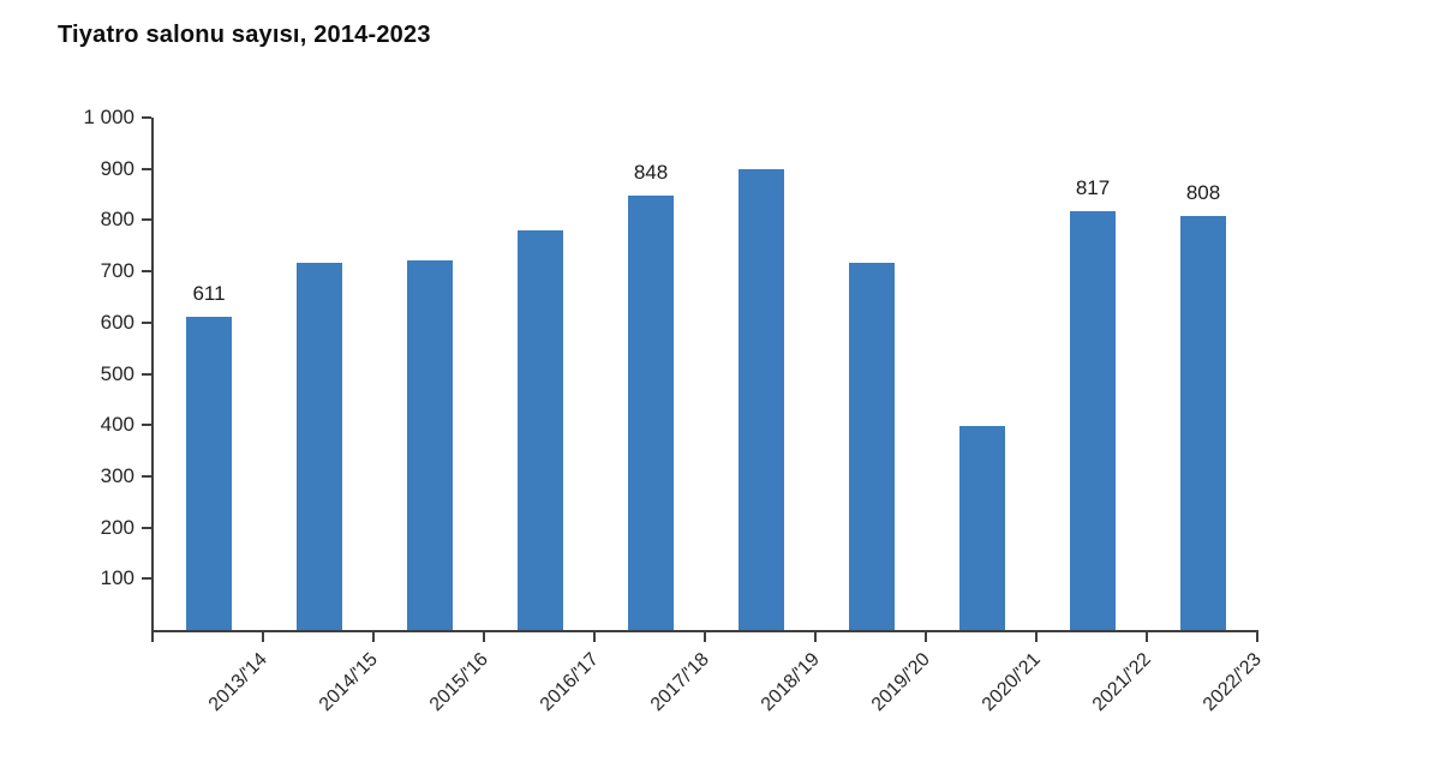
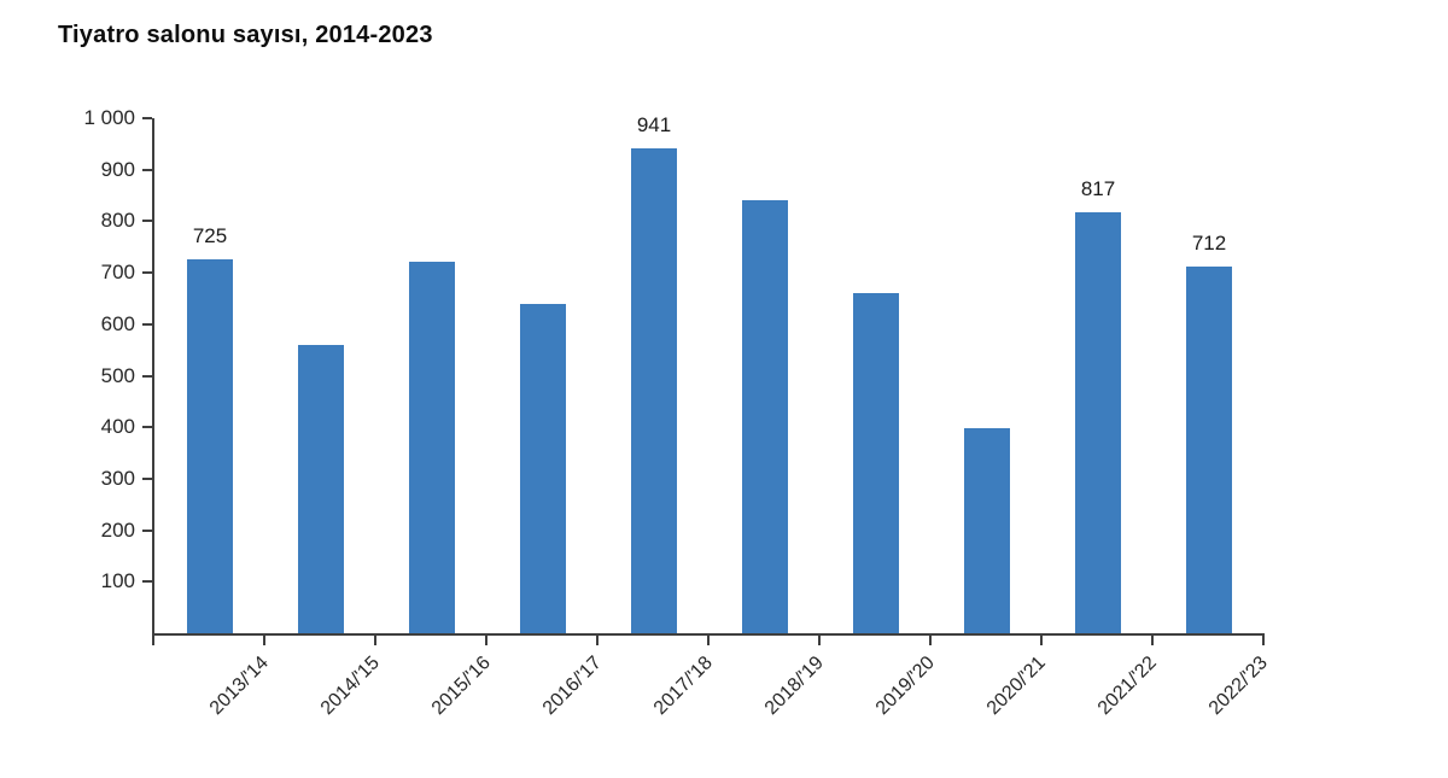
2013/'14: 611 -> 725
2014/'15: 720 -> 560
2016/'17: 780 -> 640
2017/'18: 848 -> 941
2018/'19: 900 -> 840
2019/'20: 720 -> 660
2022/'23: 808 -> 712
